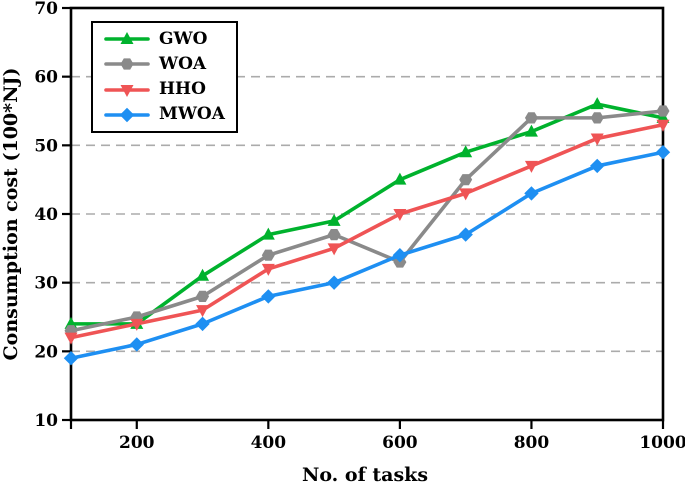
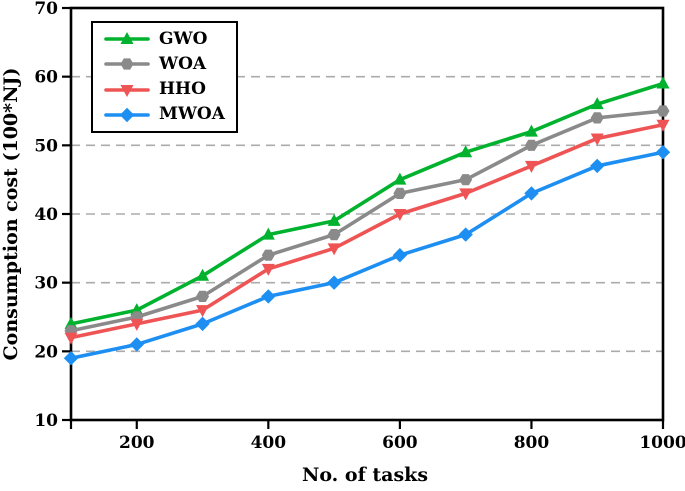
GWO/200: 24 -> 26
WOA/600: 33 -> 43
WOA/800: 54 -> 50
GWO/1000: 54 -> 59
